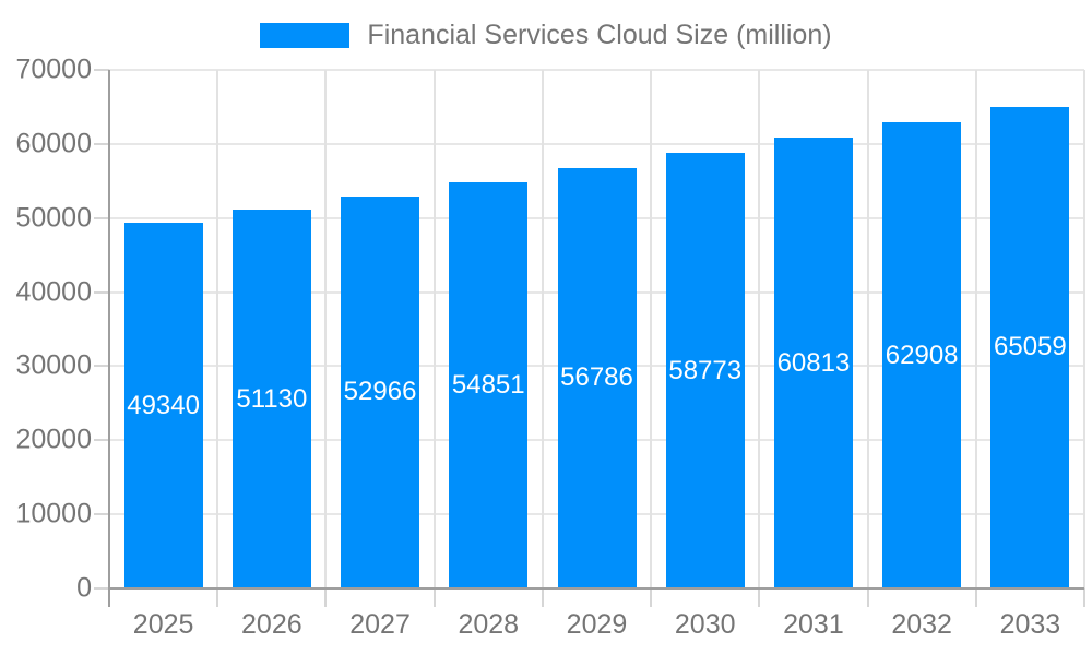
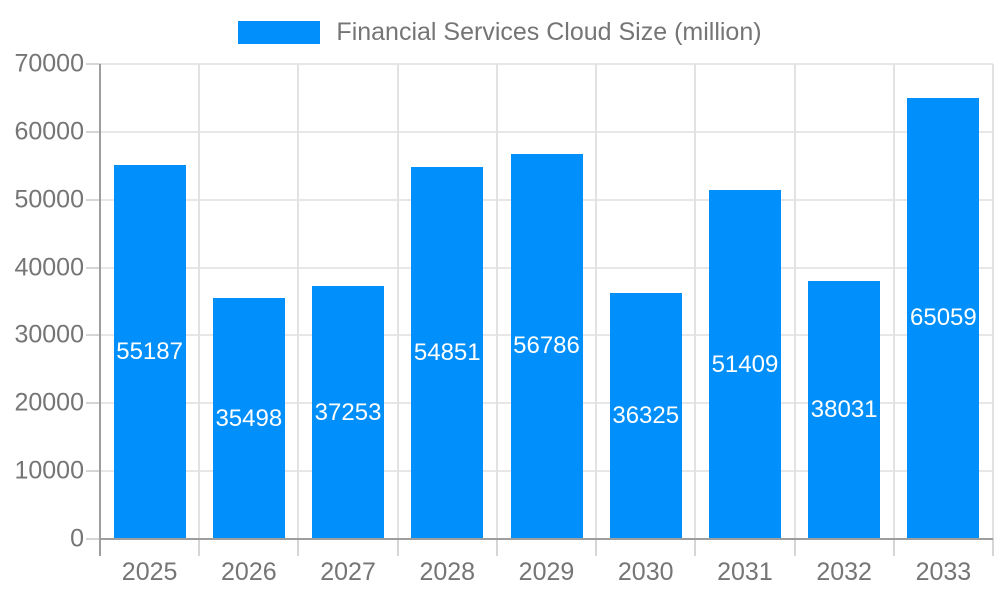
2025: 49340 -> 55187
2026: 51130 -> 35498
2027: 52966 -> 37253
2030: 58773 -> 36325
2031: 60813 -> 51409
2032: 62908 -> 38031
